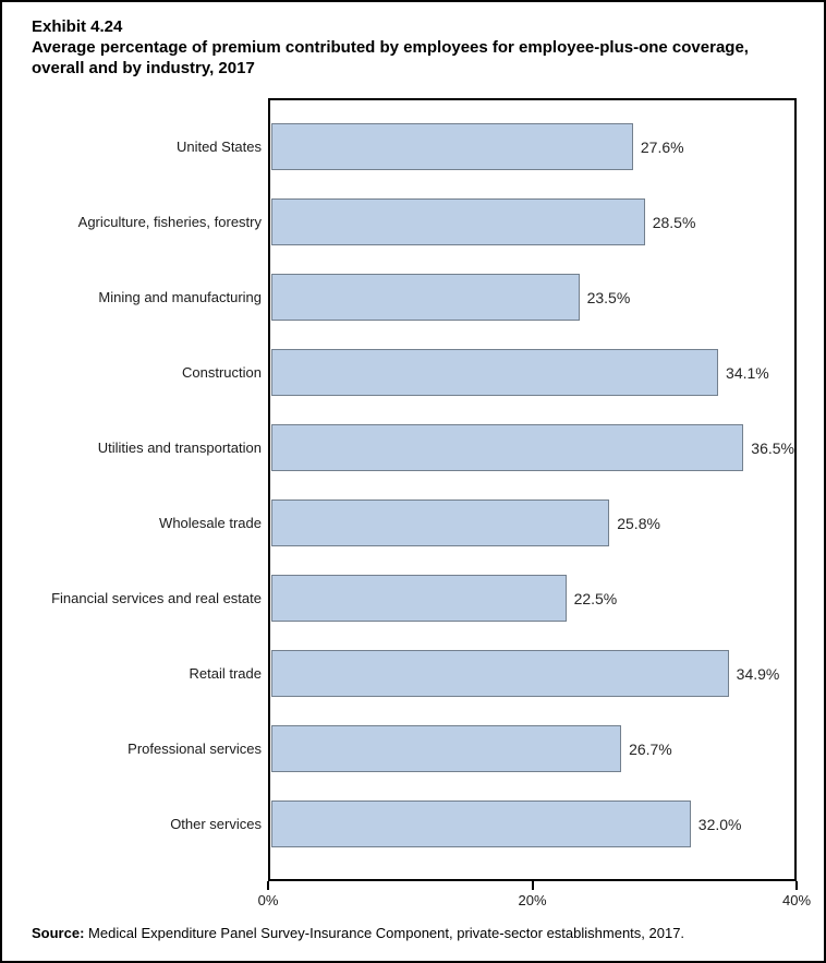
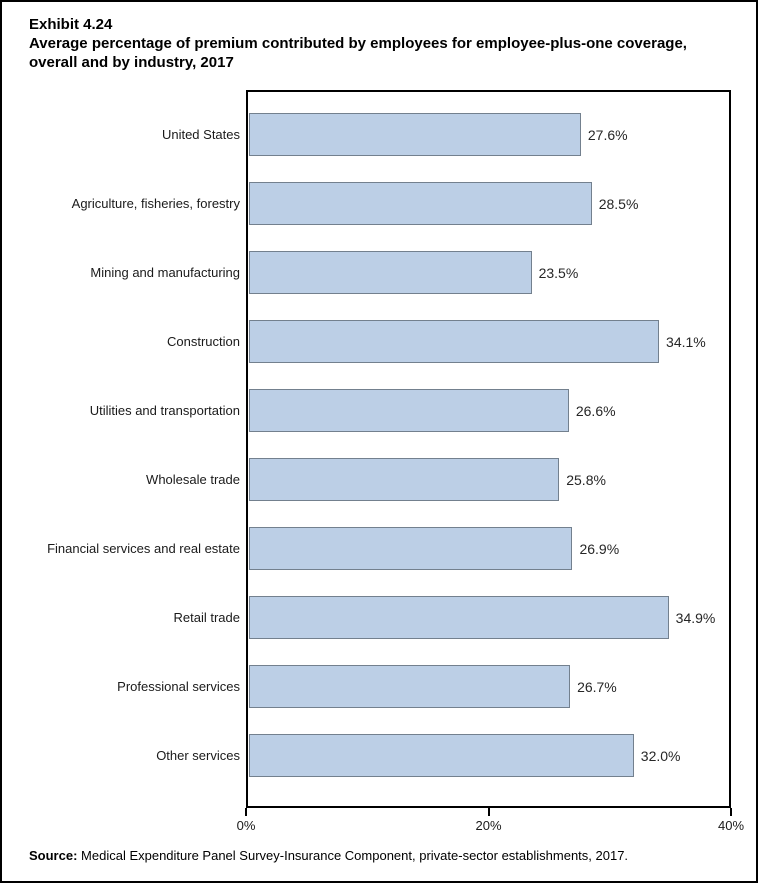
Utilities and transportation: 36.5% -> 26.6%
Financial services and real estate: 22.5% -> 26.9%
